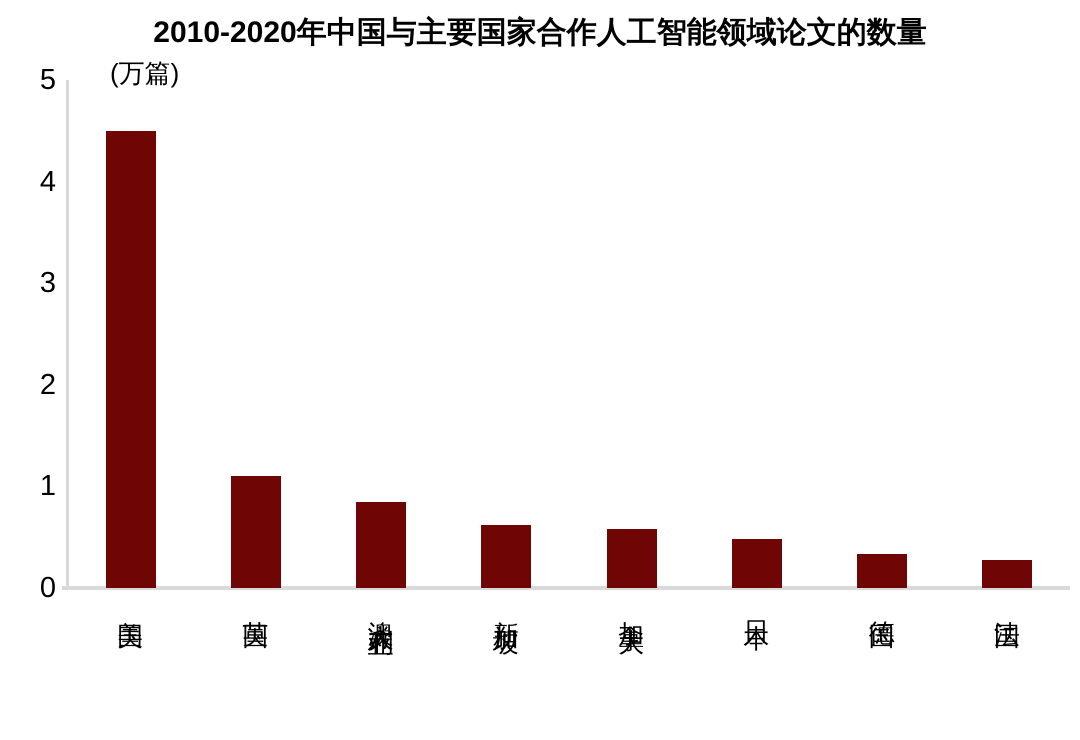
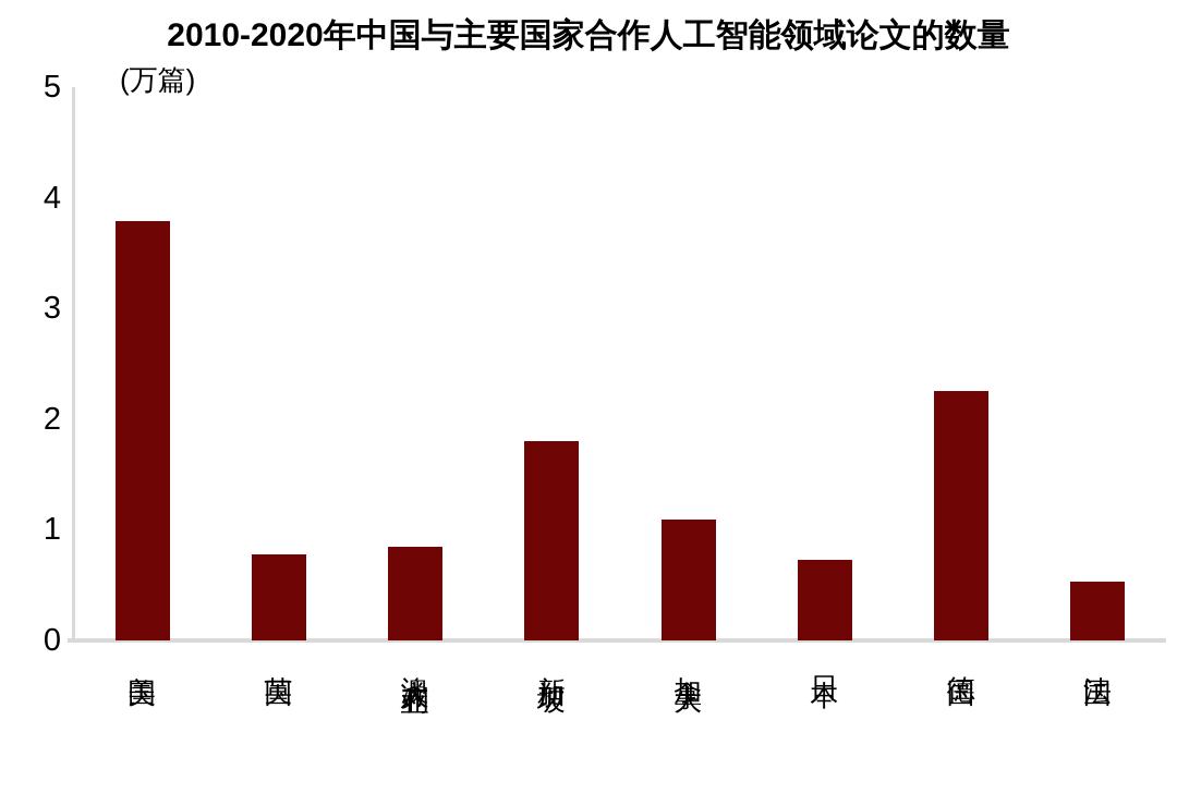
美国: 4.50 -> 3.79
英国: 1.10 -> 0.78
新加坡: 0.62 -> 1.80
加拿大: 0.58 -> 1.09
日本: 0.48 -> 0.73
德国: 0.33 -> 2.25
法国: 0.28 -> 0.53
